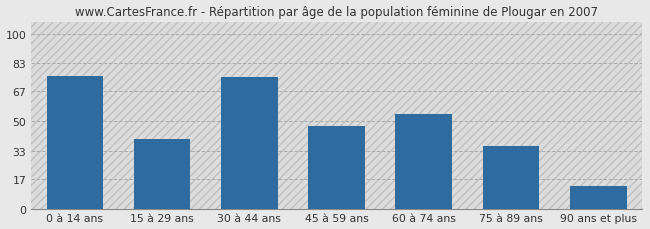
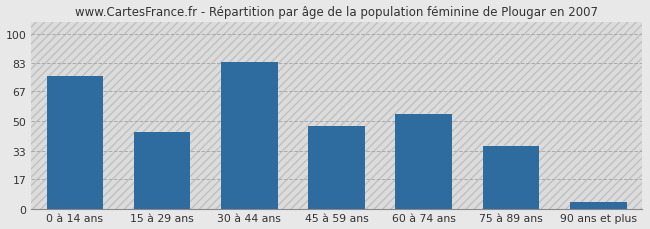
15 à 29 ans: 40 -> 44
30 à 44 ans: 75 -> 84
90 ans et plus: 13 -> 4
